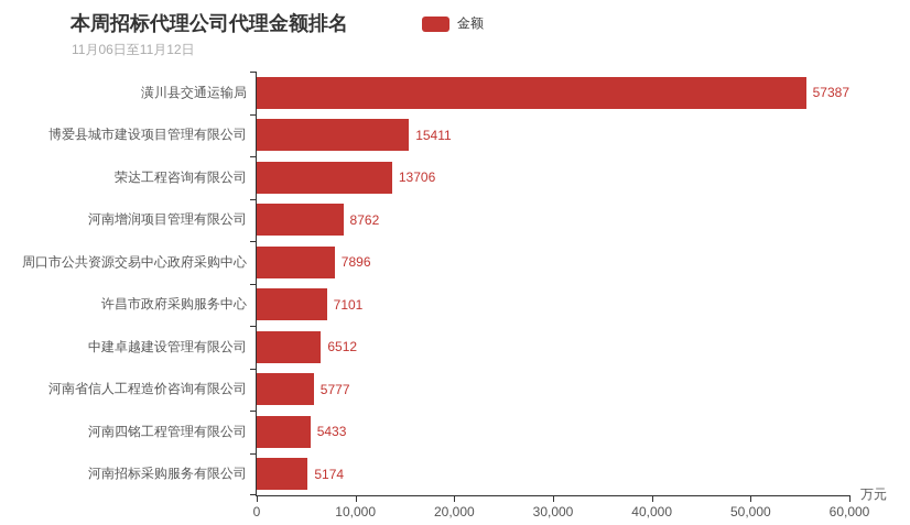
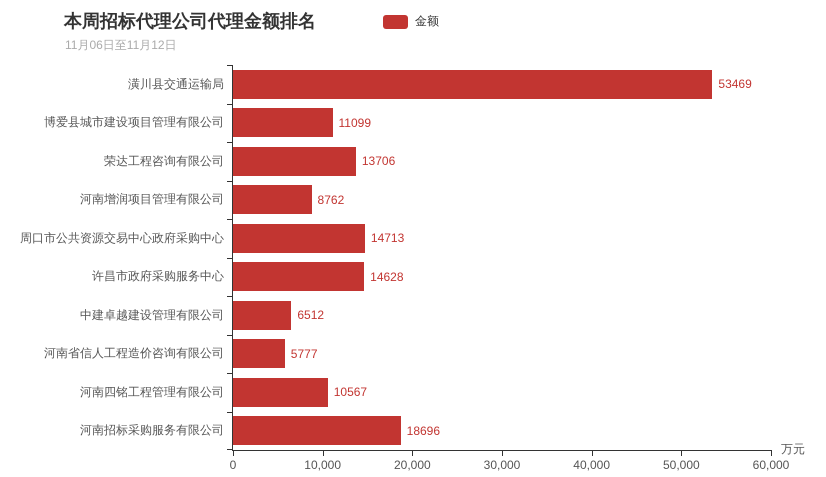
潢川县交通运输局: 57387 -> 53469
博爱县城市建设项目管理有限公司: 15411 -> 11099
周口市公共资源交易中心政府采购中心: 7896 -> 14713
许昌市政府采购服务中心: 7101 -> 14628
河南四铭工程管理有限公司: 5433 -> 10567
河南招标采购服务有限公司: 5174 -> 18696
